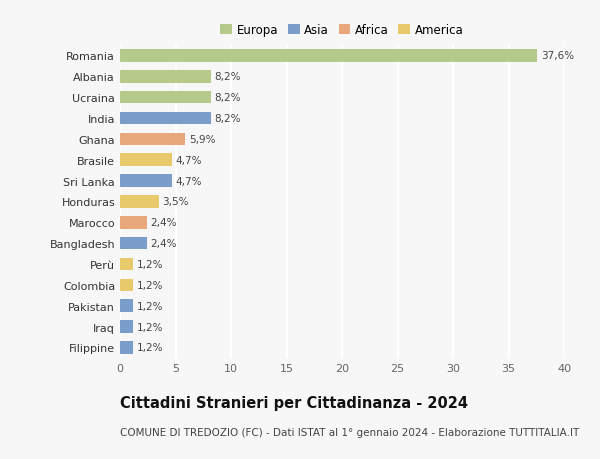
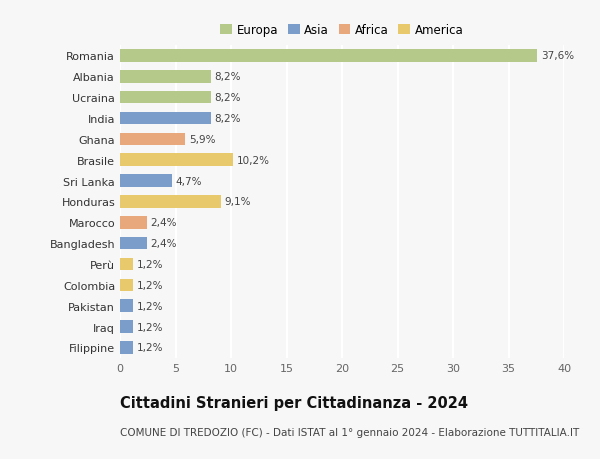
Brasile: 4,7% -> 10,2%
Honduras: 3,5% -> 9,1%
